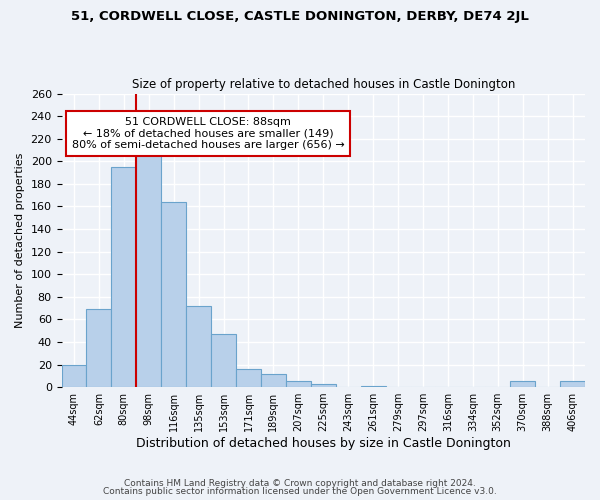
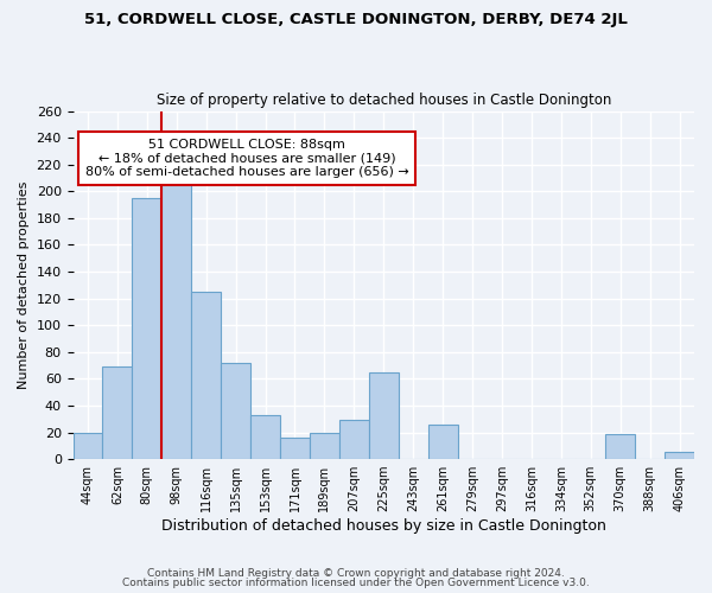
116sqm: 164 -> 125
153sqm: 47 -> 33
189sqm: 12 -> 20
207sqm: 5 -> 29
225sqm: 3 -> 65
261sqm: 1 -> 26
370sqm: 5 -> 19
